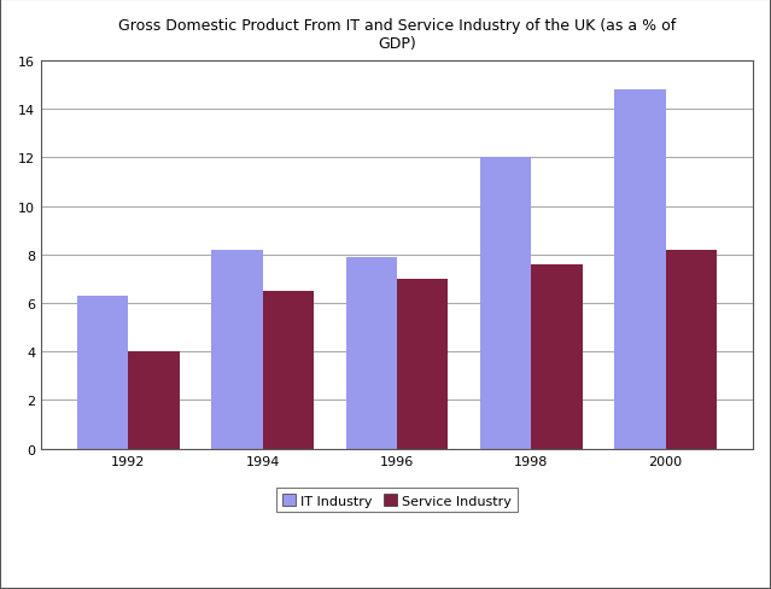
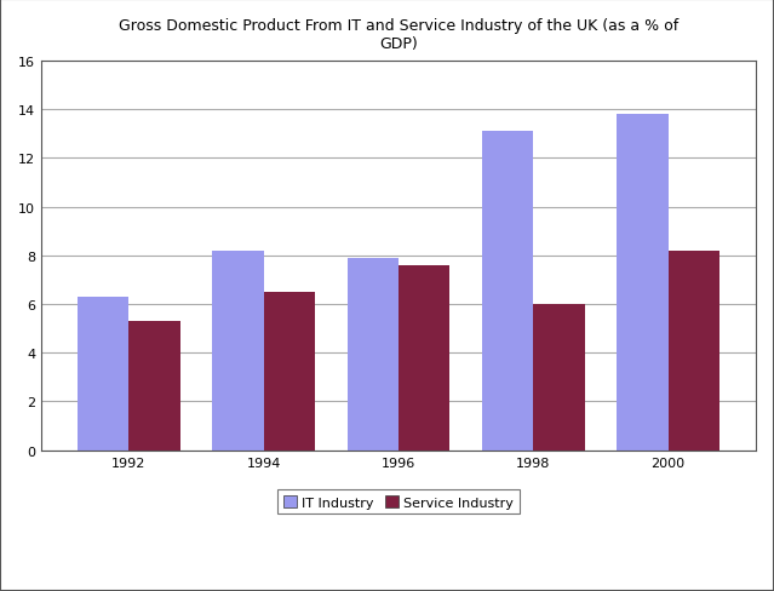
Service Industry/1992: 4.0 -> 5.3
Service Industry/1996: 7.0 -> 7.6
IT Industry/1998: 12.0 -> 13.1
Service Industry/1998: 7.6 -> 6.0
IT Industry/2000: 14.8 -> 13.8
